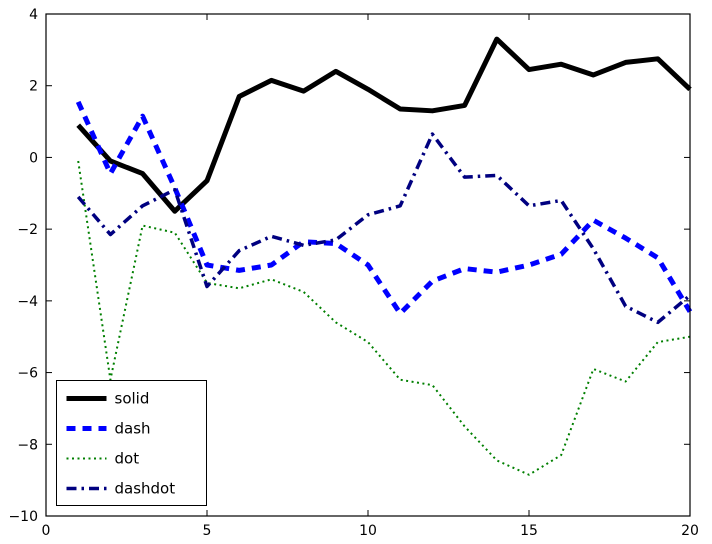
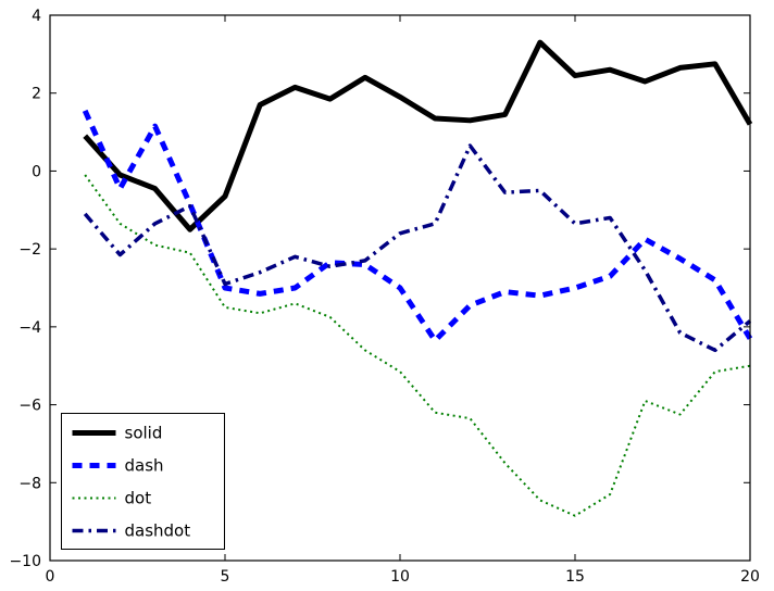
dot/2: -6.2 -> -1.4
dashdot/5: -3.6 -> -2.9
solid/20: 1.9 -> 1.2
